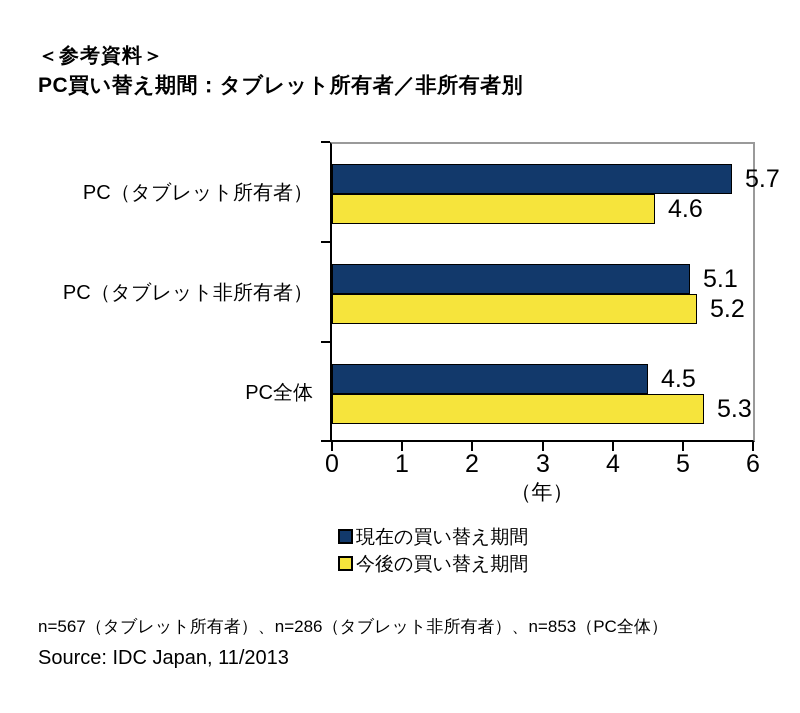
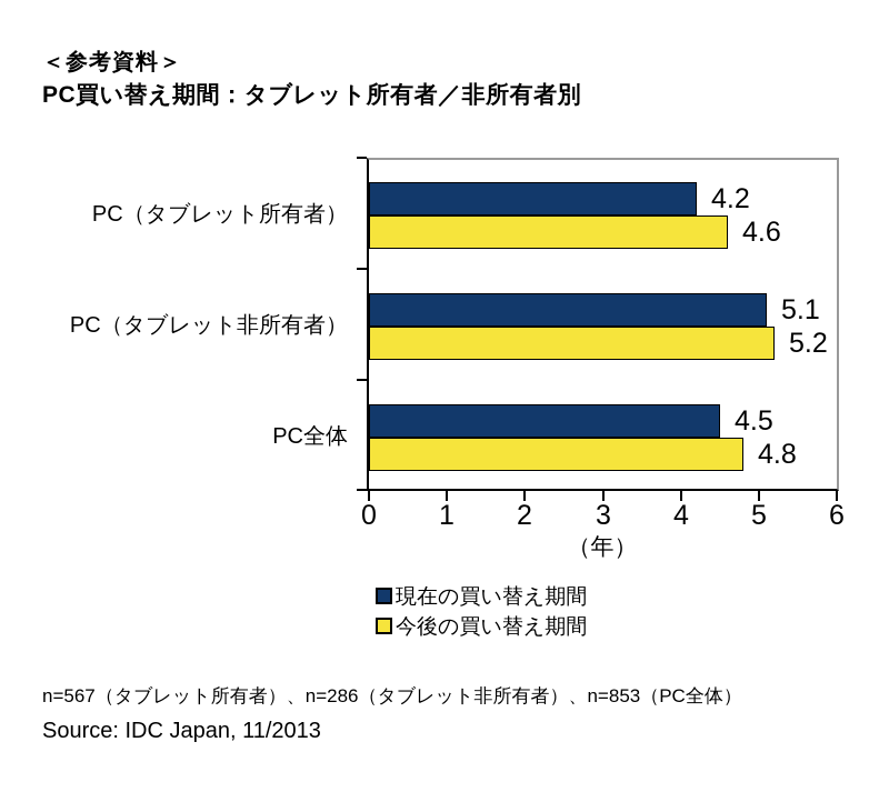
現在の買い替え期間/PC（タブレット所有者）: 5.7 -> 4.2
今後の買い替え期間/PC全体: 5.3 -> 4.8
